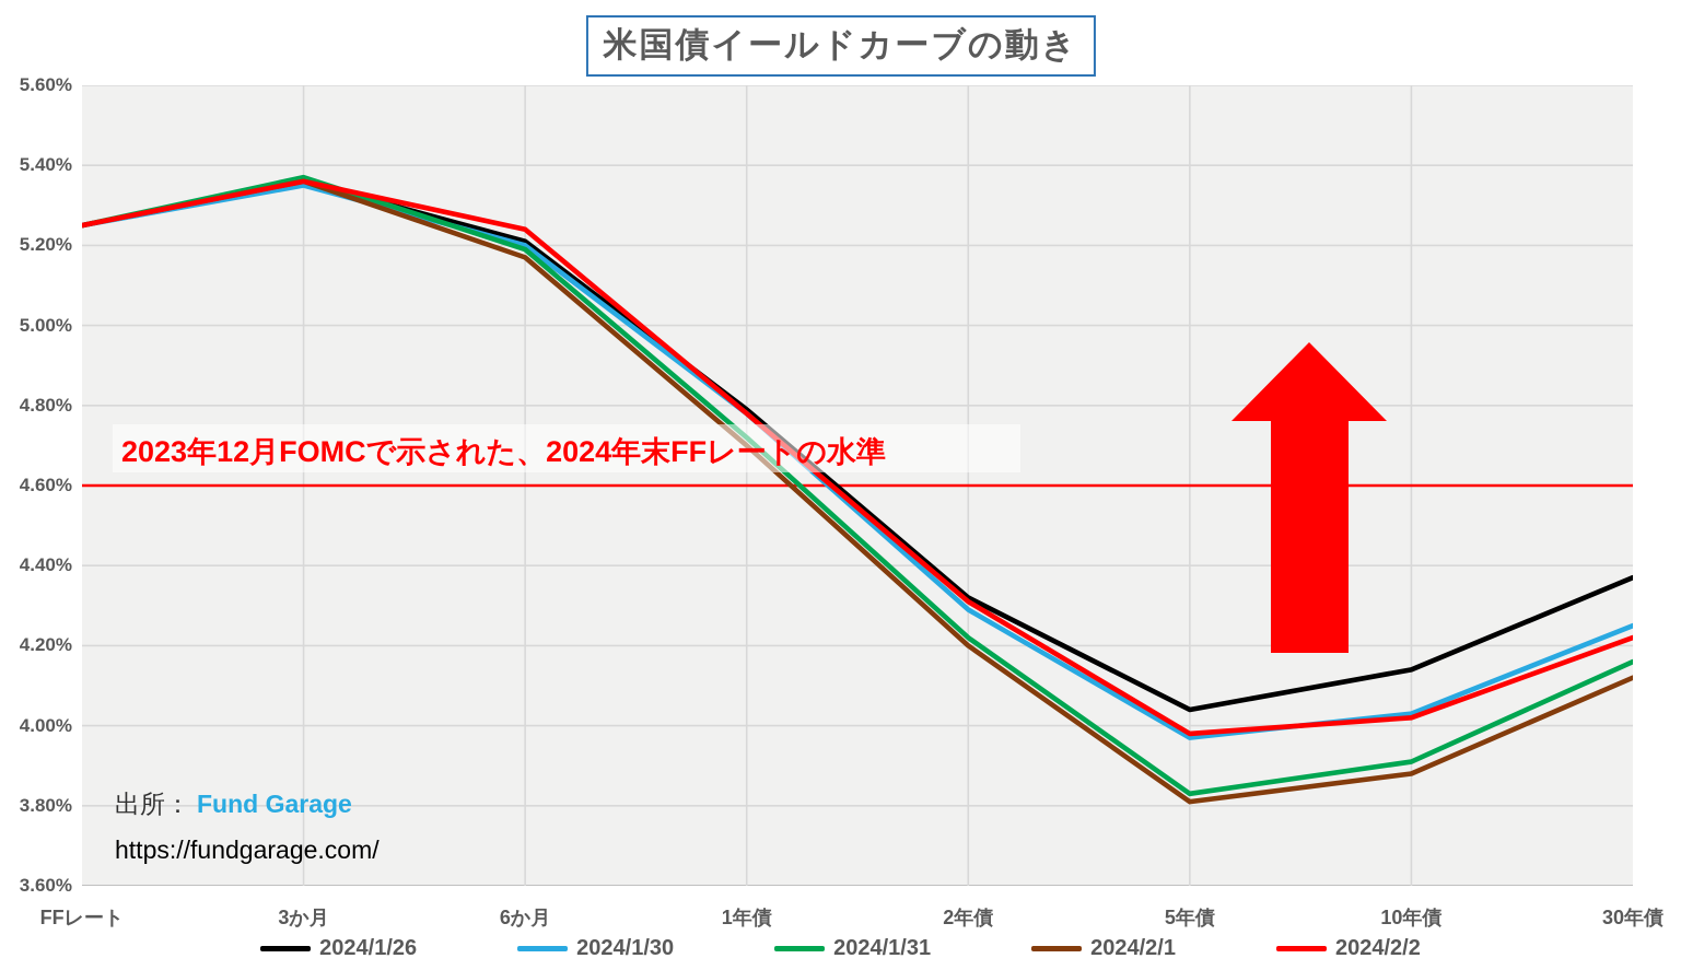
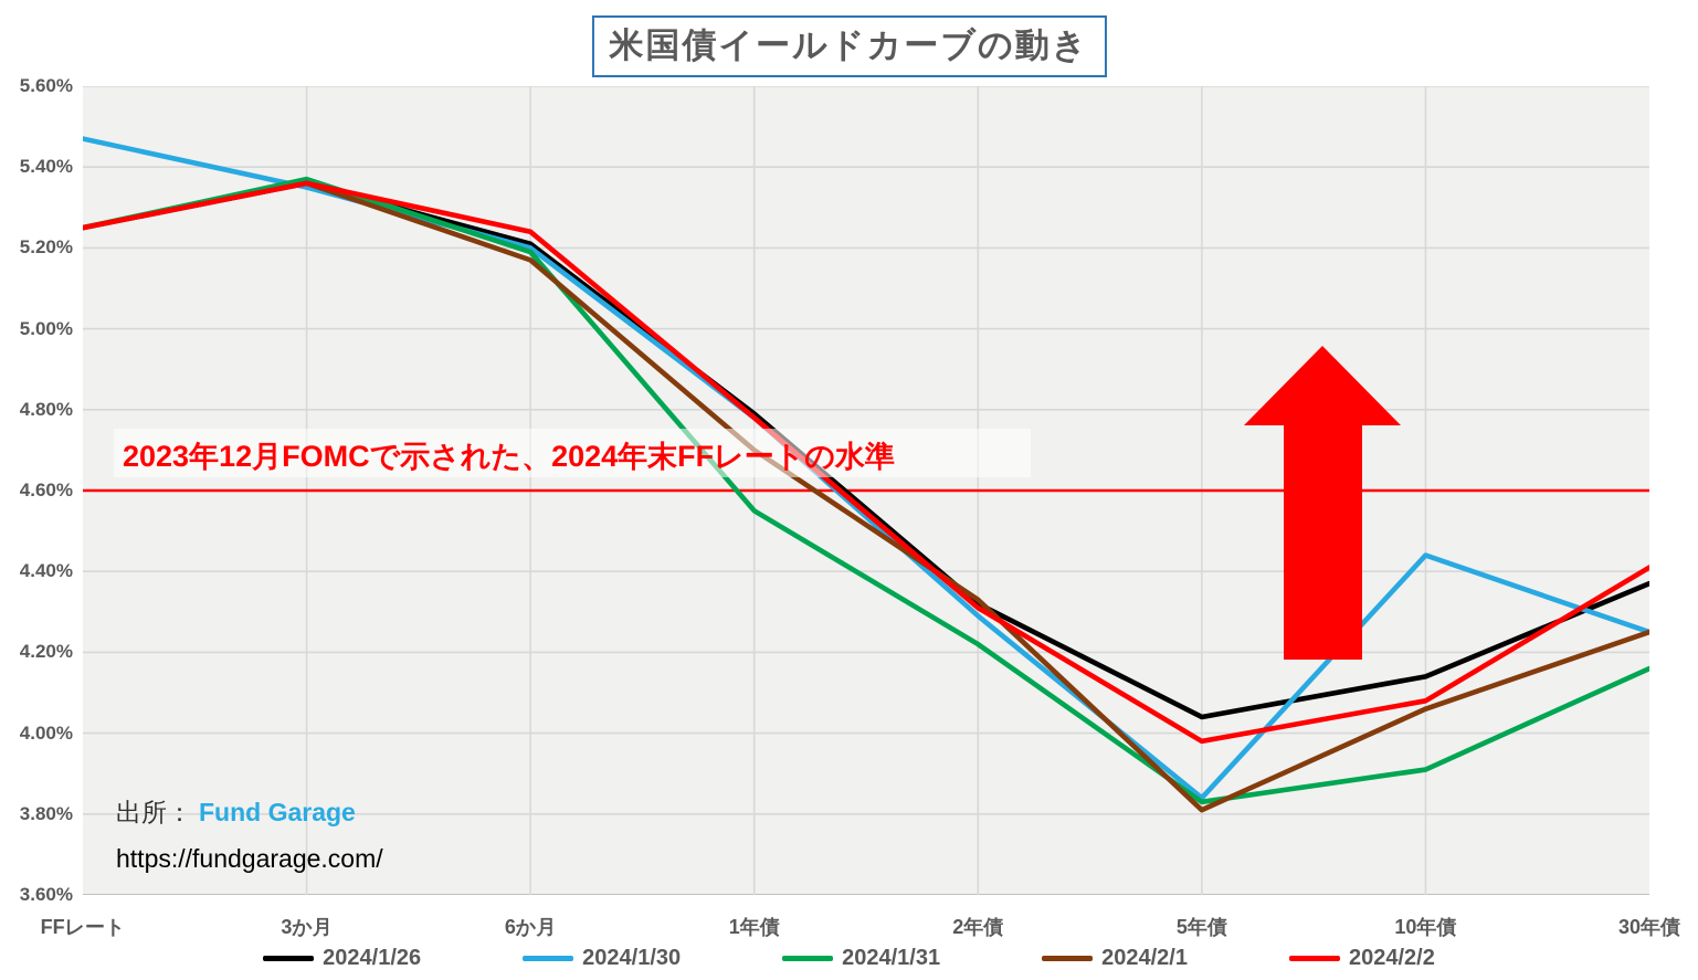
2024/1/30/FFレート: 5.25% -> 5.47%
2024/1/31/1年債: 4.72% -> 4.55%
2024/2/1/2年債: 4.20% -> 4.33%
2024/1/30/5年債: 3.97% -> 3.84%
2024/1/30/10年債: 4.03% -> 4.44%
2024/2/1/10年債: 3.88% -> 4.06%
2024/2/2/10年債: 4.02% -> 4.08%
2024/2/1/30年債: 4.12% -> 4.25%
2024/2/2/30年債: 4.22% -> 4.41%
